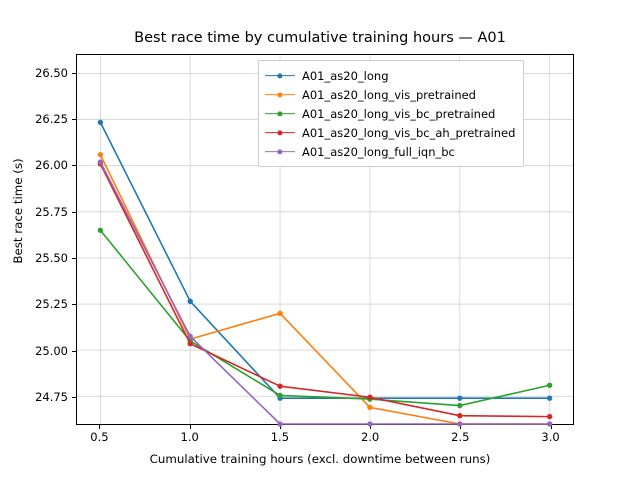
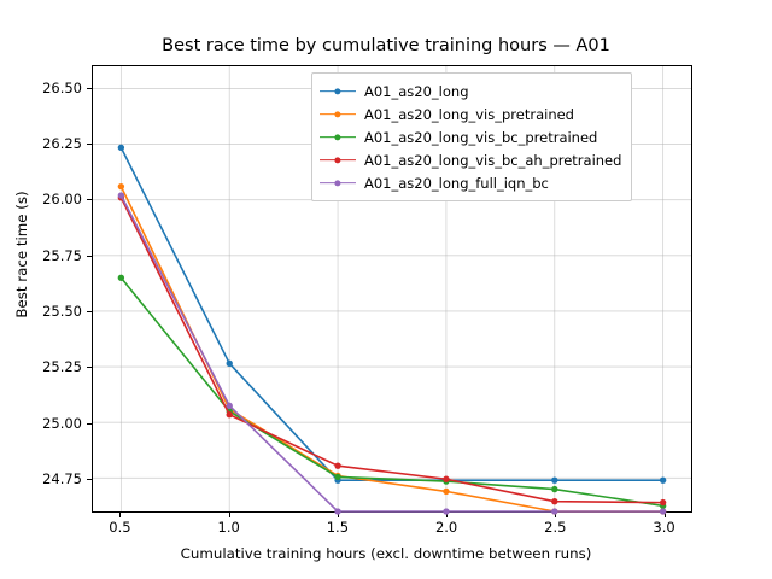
A01_as20_long_vis_pretrained/1.5: 25.20 -> 24.76
A01_as20_long_vis_bc_pretrained/3.0: 24.81 -> 24.62
